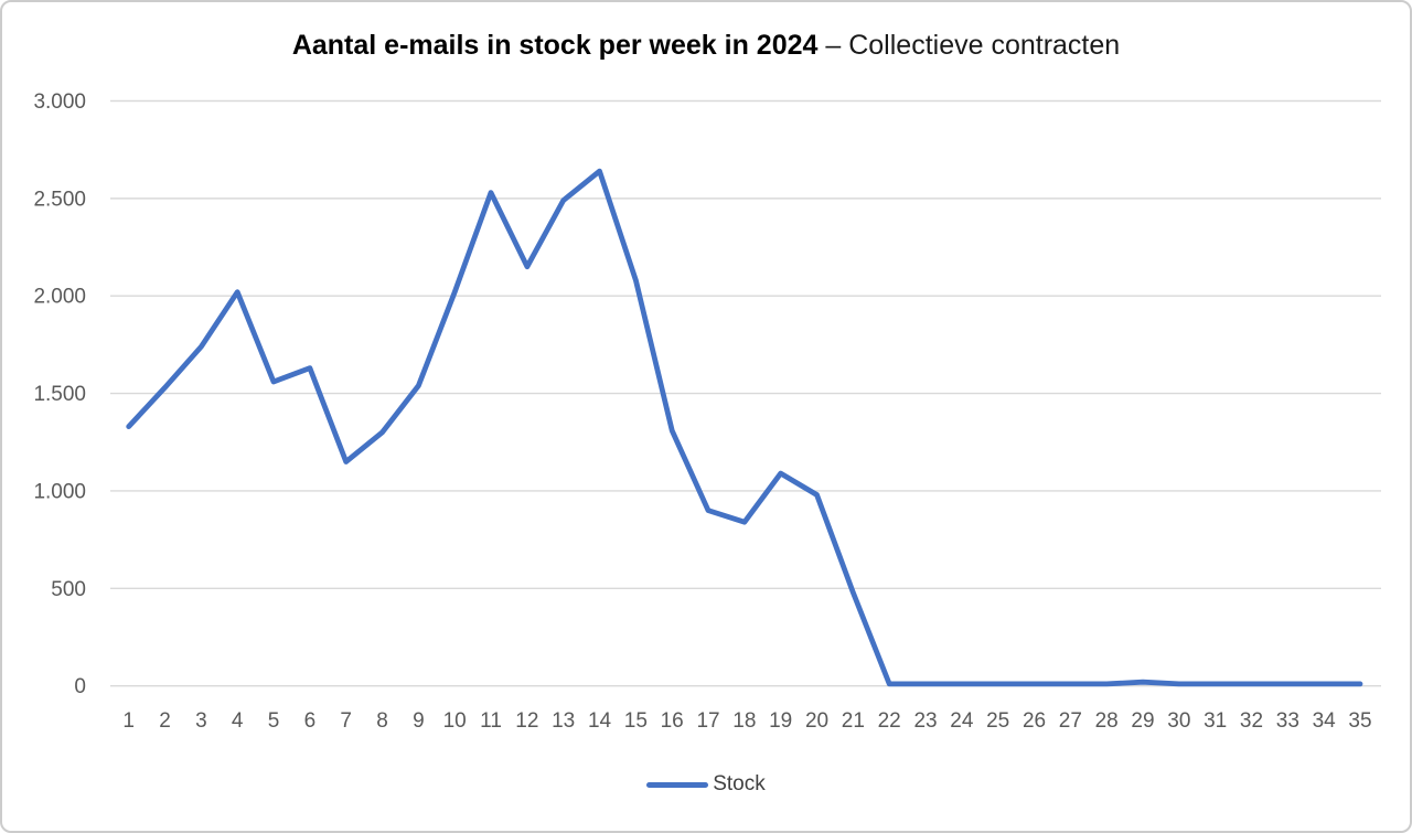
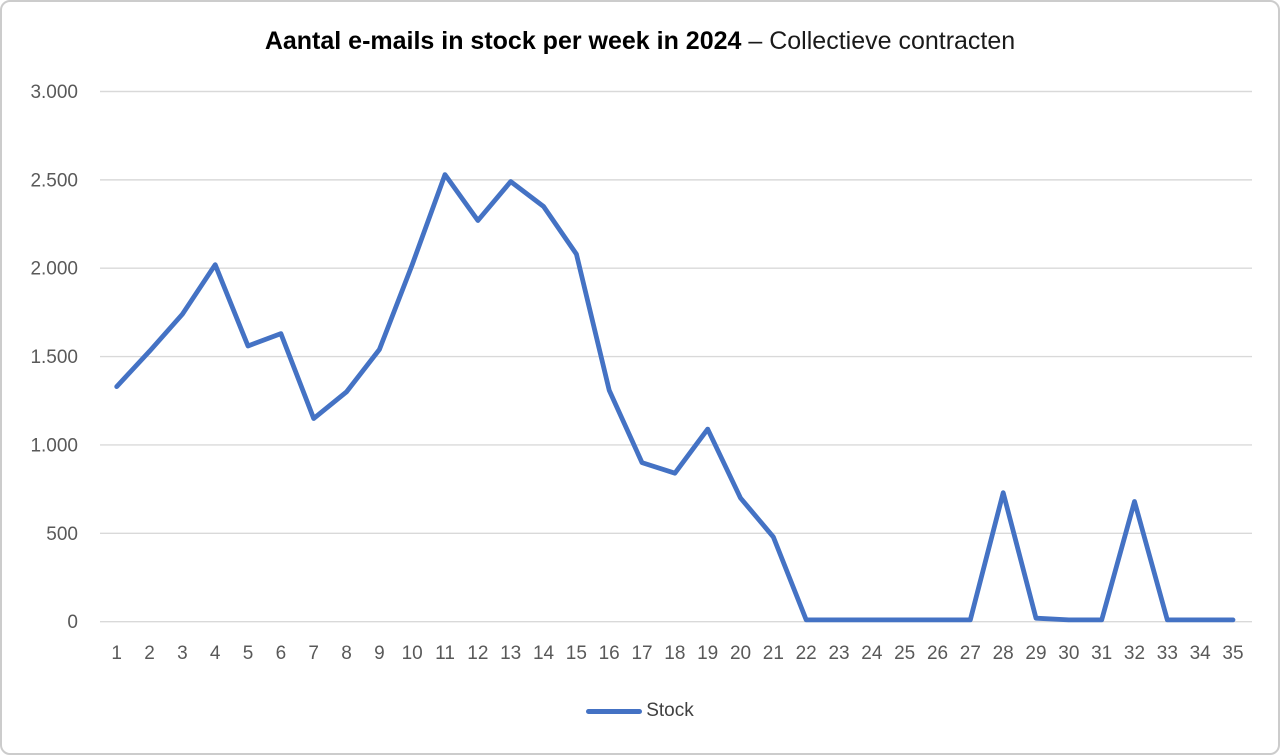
12: 2150 -> 2270
14: 2640 -> 2350
20: 980 -> 700
28: 10 -> 730
32: 10 -> 680
